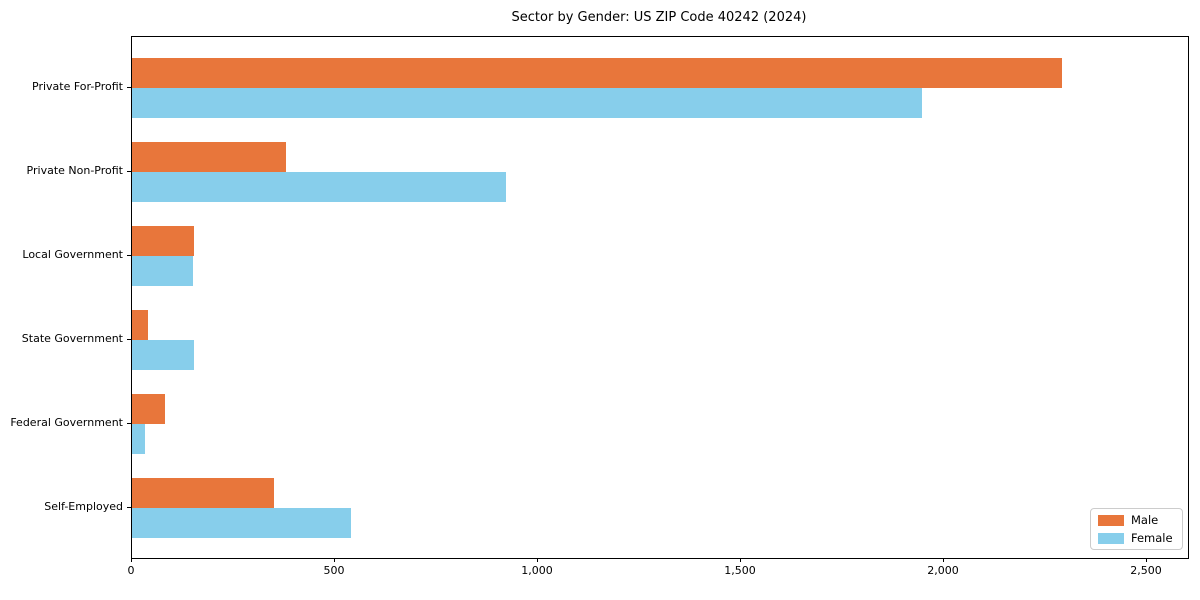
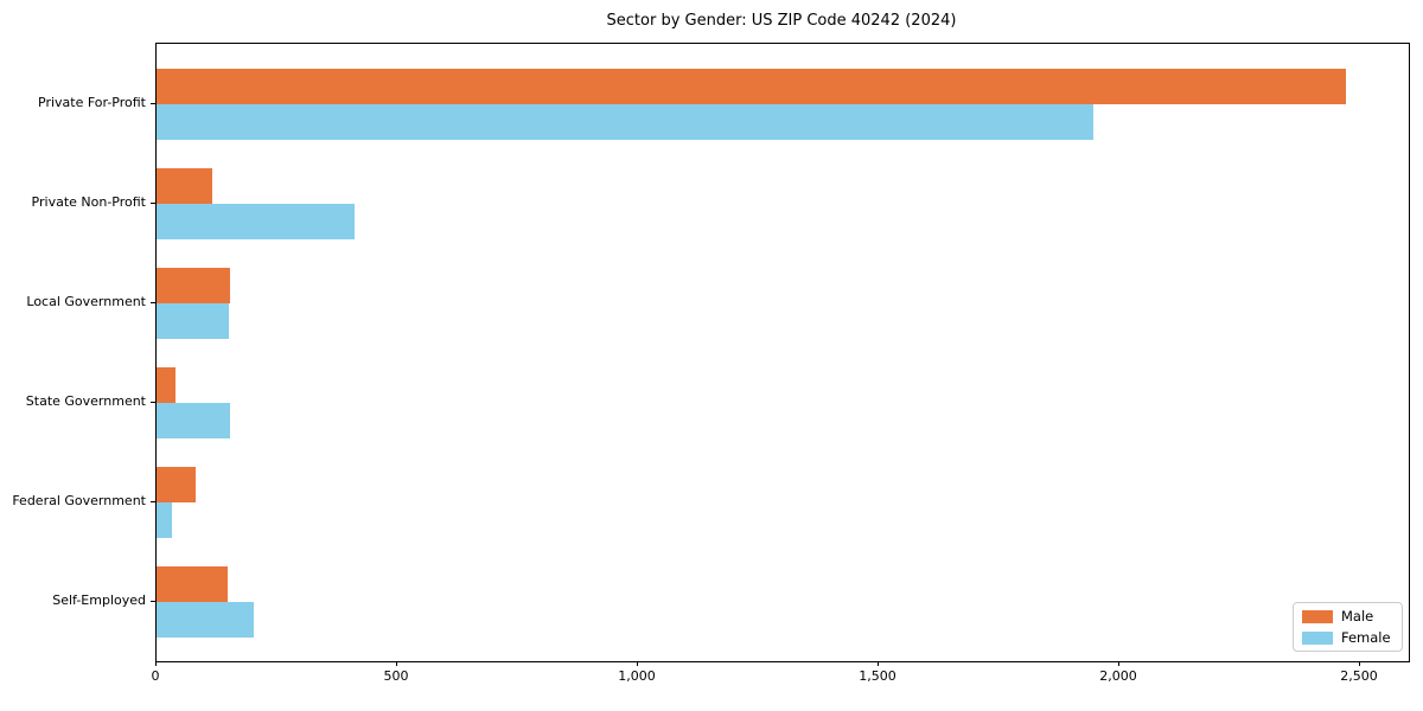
Male/Private For-Profit: 2290 -> 2470
Male/Private Non-Profit: 380 -> 120
Female/Private Non-Profit: 920 -> 410
Male/Self-Employed: 350 -> 150
Female/Self-Employed: 540 -> 200
